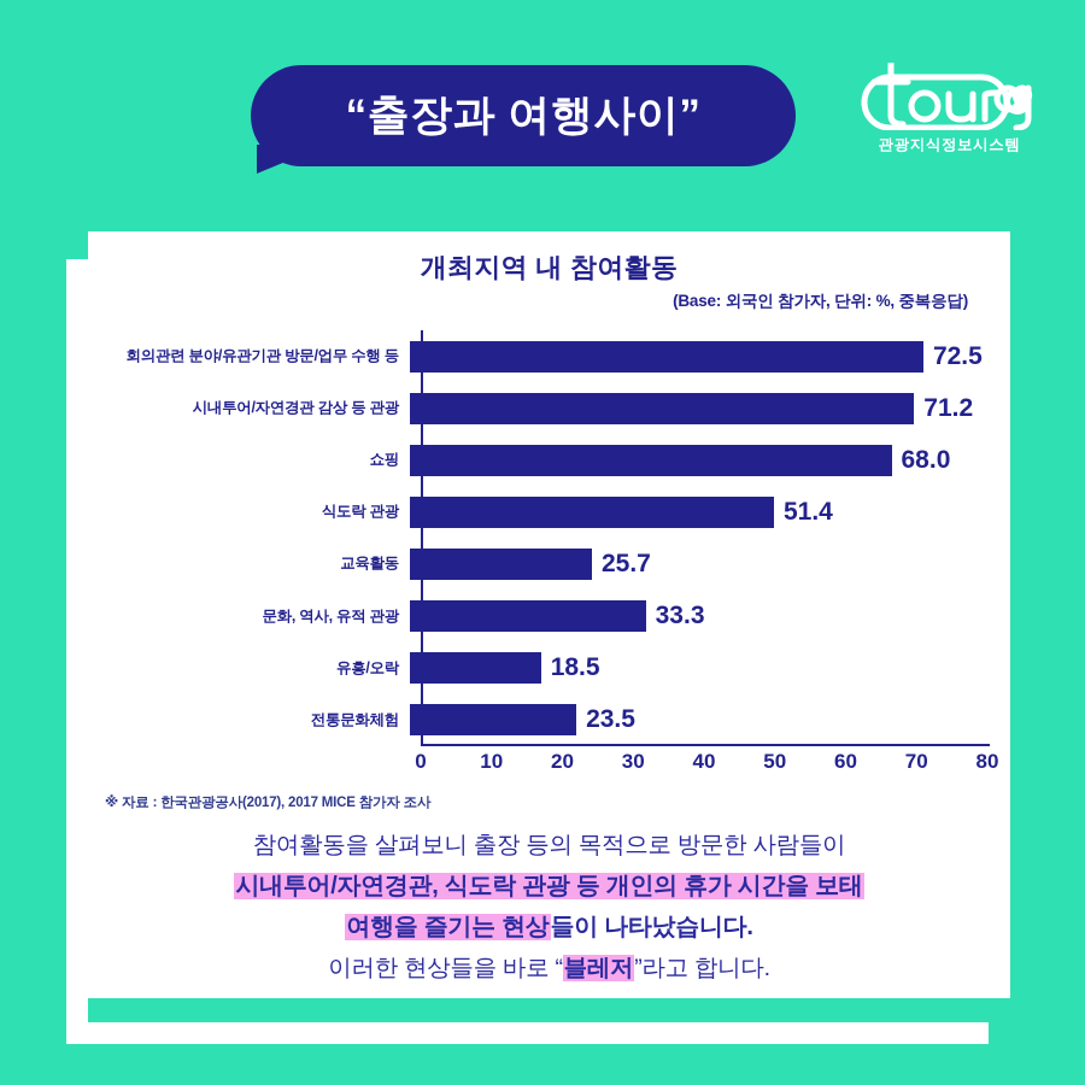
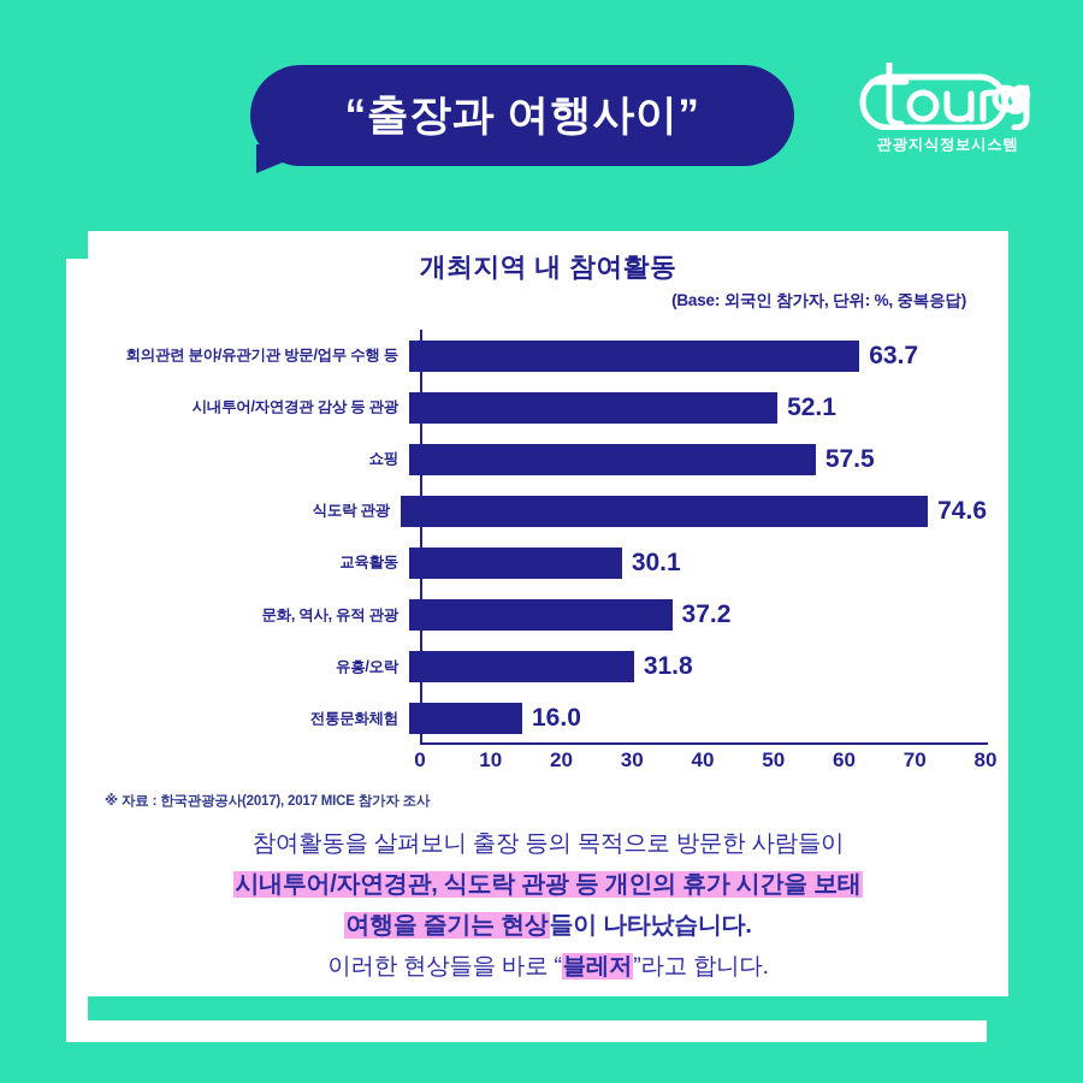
회의관련 분야/유관기관 방문/업무 수행 등: 72.5 -> 63.7
시내투어/자연경관 감상 등 관광: 71.2 -> 52.1
쇼핑: 68.0 -> 57.5
식도락 관광: 51.4 -> 74.6
교육활동: 25.7 -> 30.1
문화, 역사, 유적 관광: 33.3 -> 37.2
유흥/오락: 18.5 -> 31.8
전통문화체험: 23.5 -> 16.0
